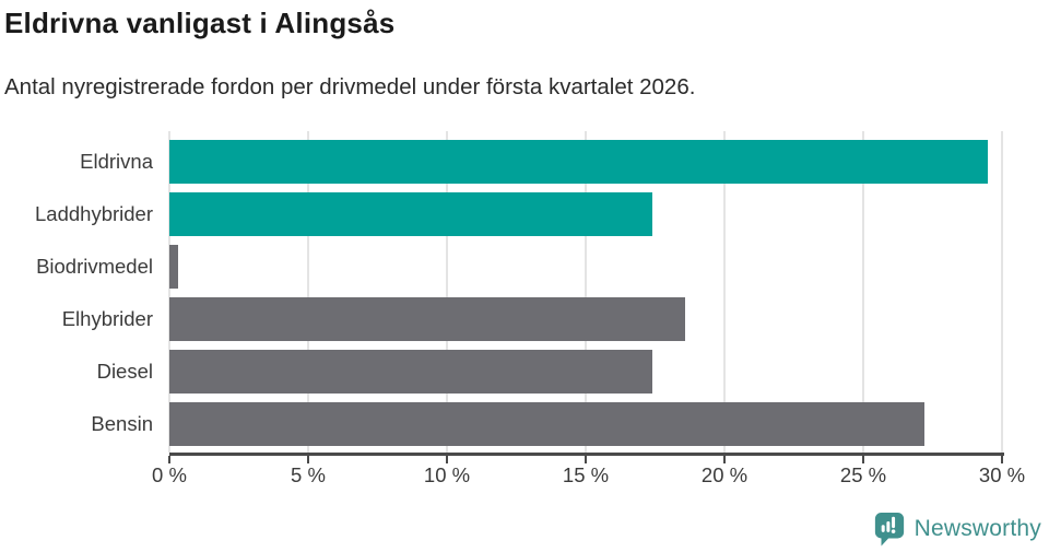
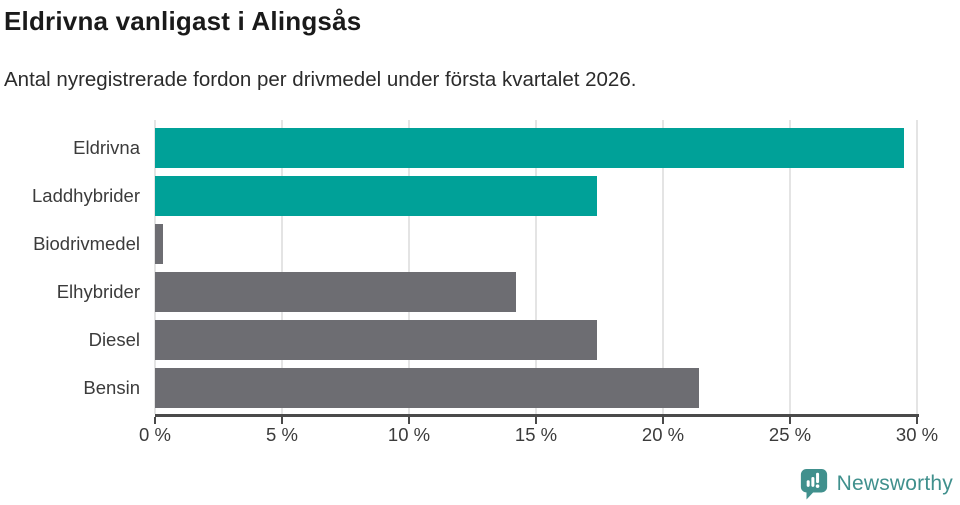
Elhybrider: 18.6% -> 14.2%
Bensin: 27.2% -> 21.4%
